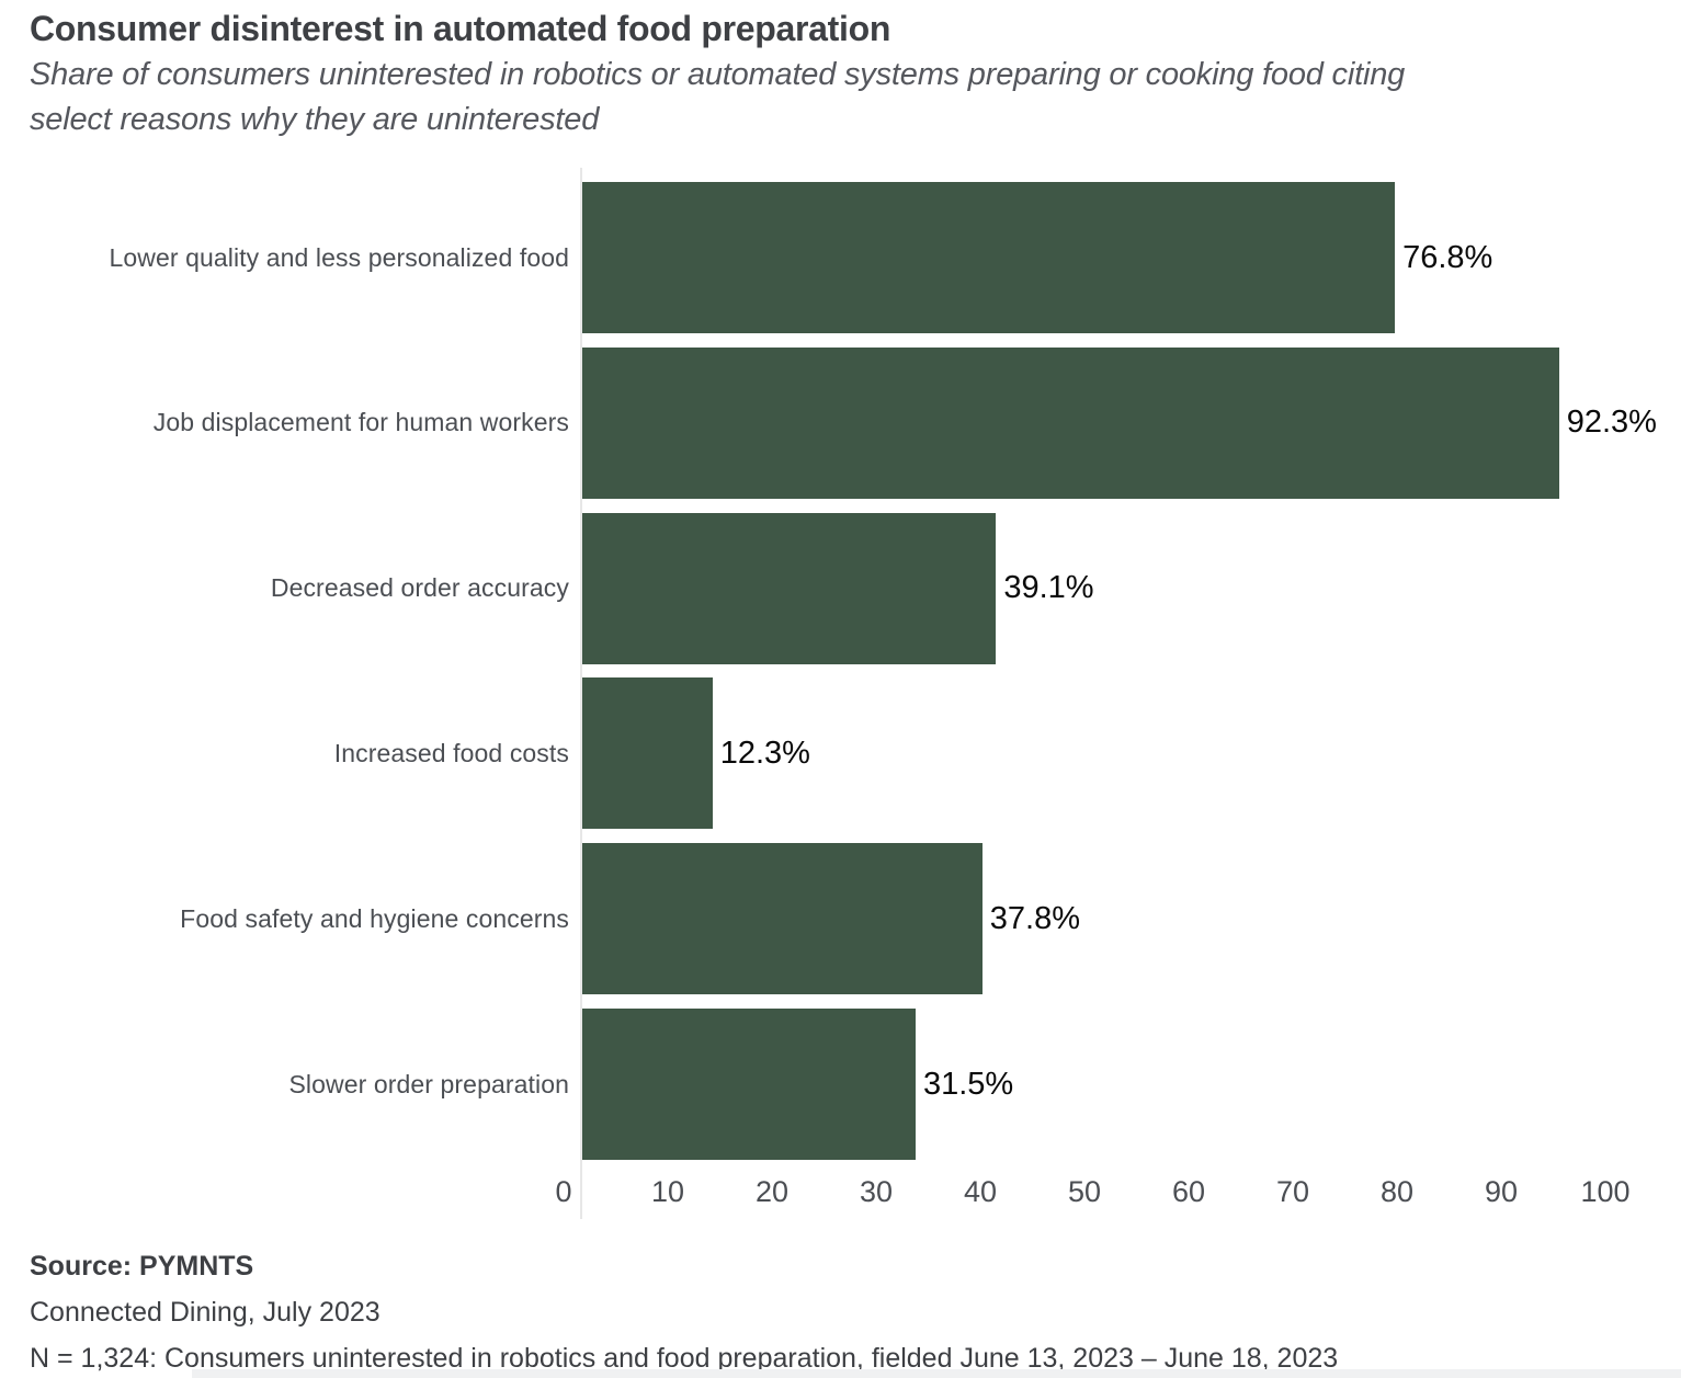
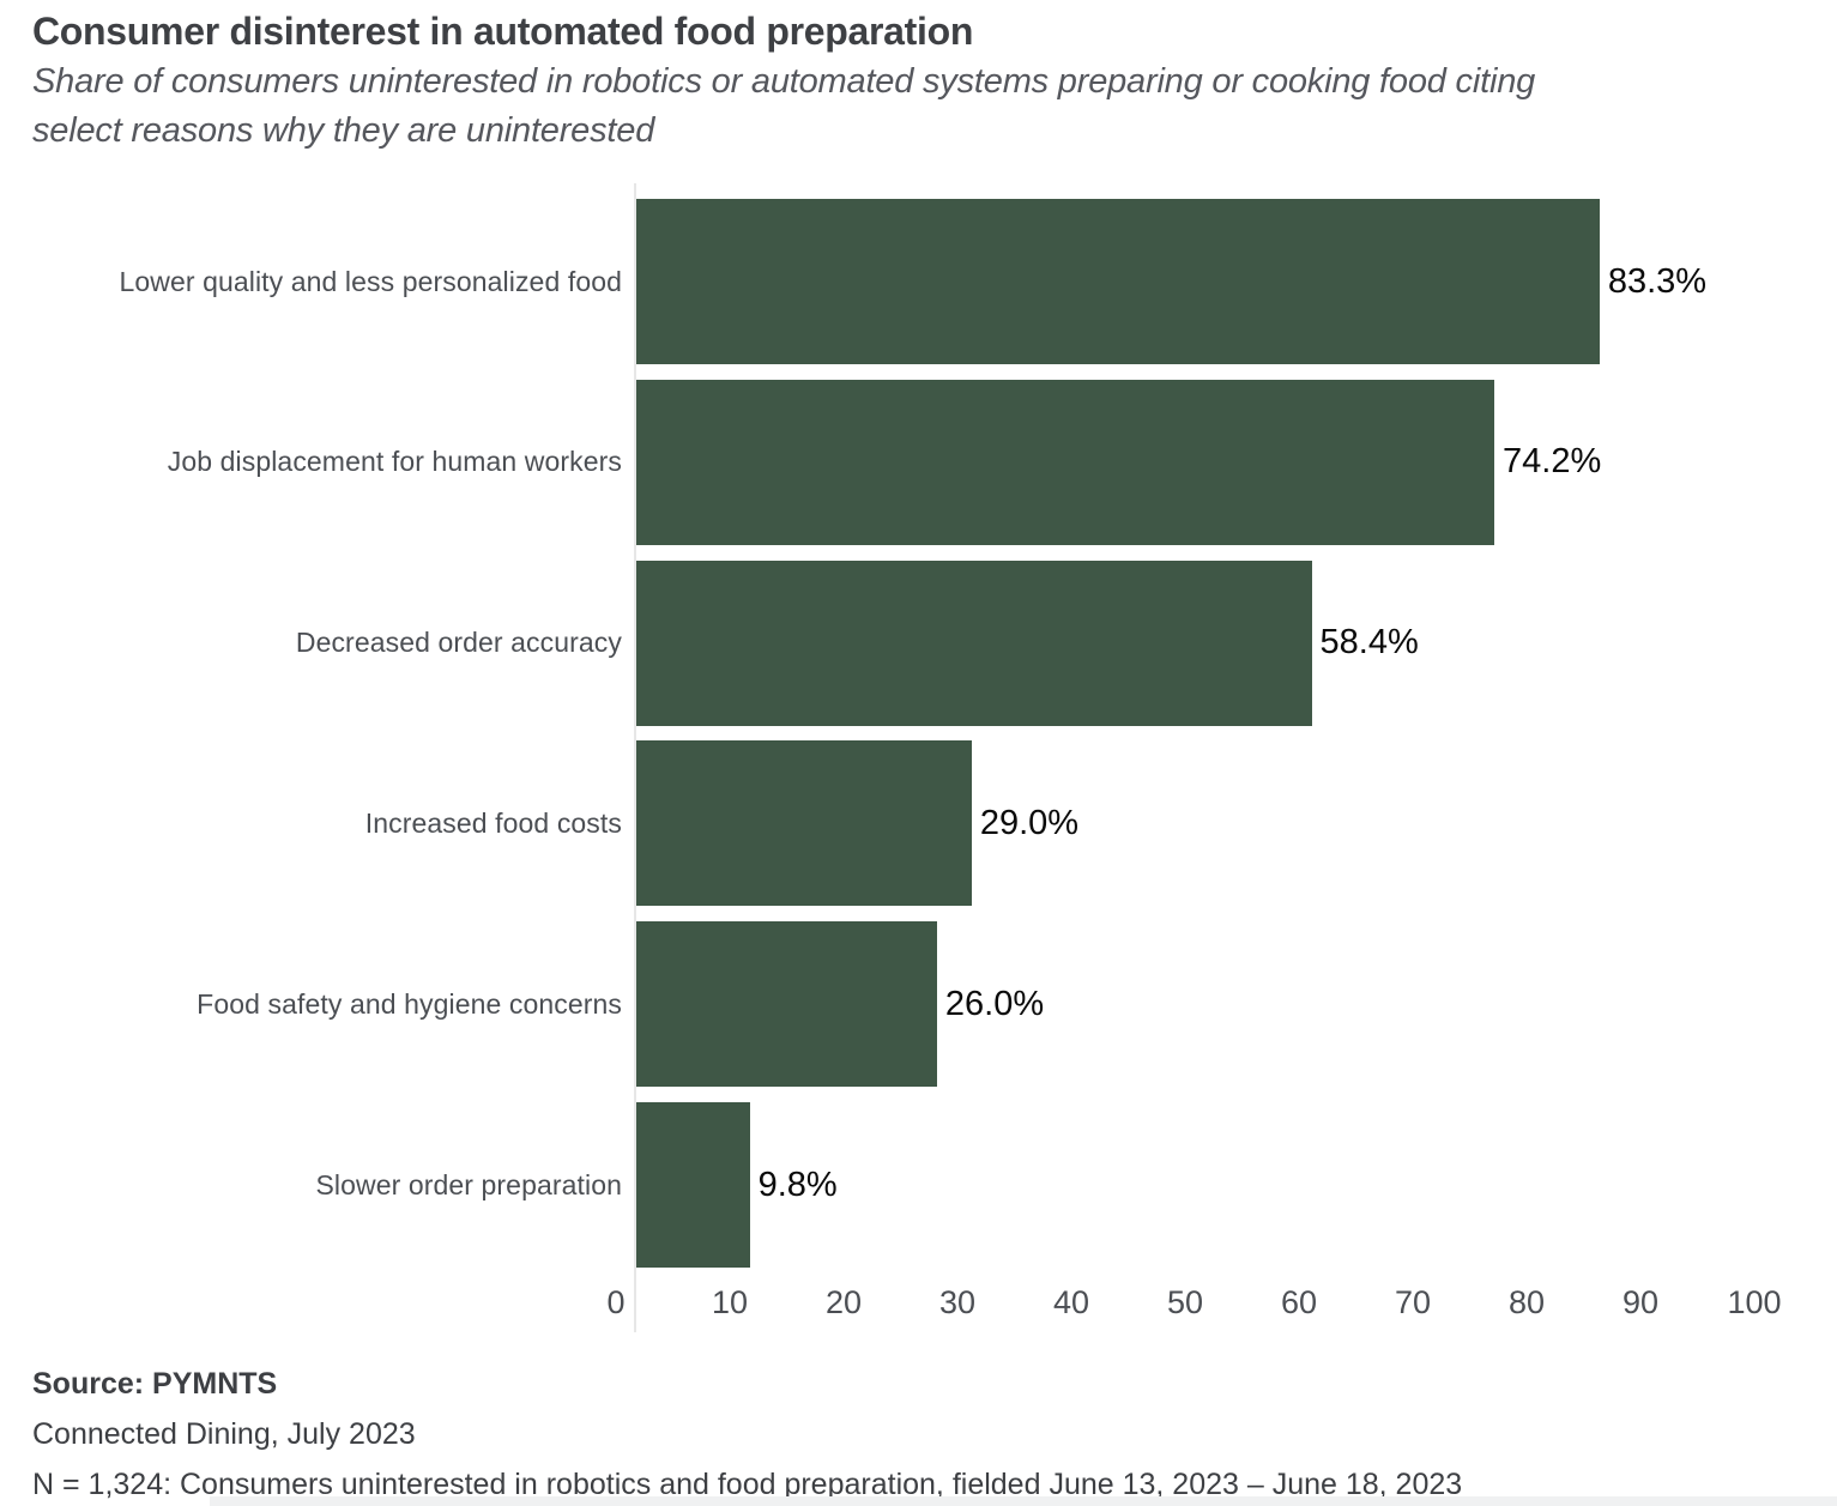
Lower quality and less personalized food: 76.8% -> 83.3%
Job displacement for human workers: 92.3% -> 74.2%
Decreased order accuracy: 39.1% -> 58.4%
Increased food costs: 12.3% -> 29.0%
Food safety and hygiene concerns: 37.8% -> 26.0%
Slower order preparation: 31.5% -> 9.8%
